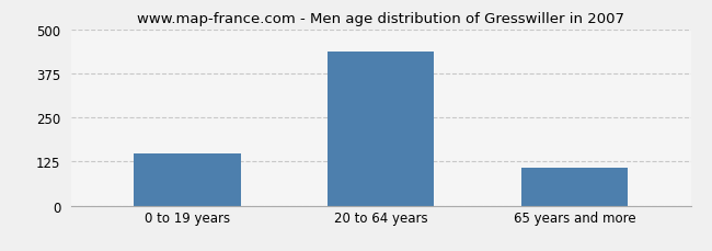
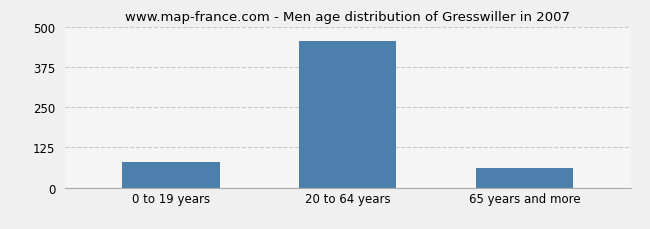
0 to 19 years: 148 -> 80
20 to 64 years: 438 -> 455
65 years and more: 108 -> 60
